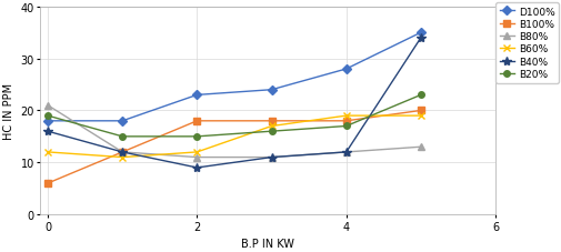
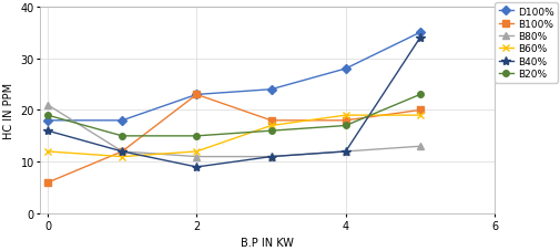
B100%/2: 18 -> 23
